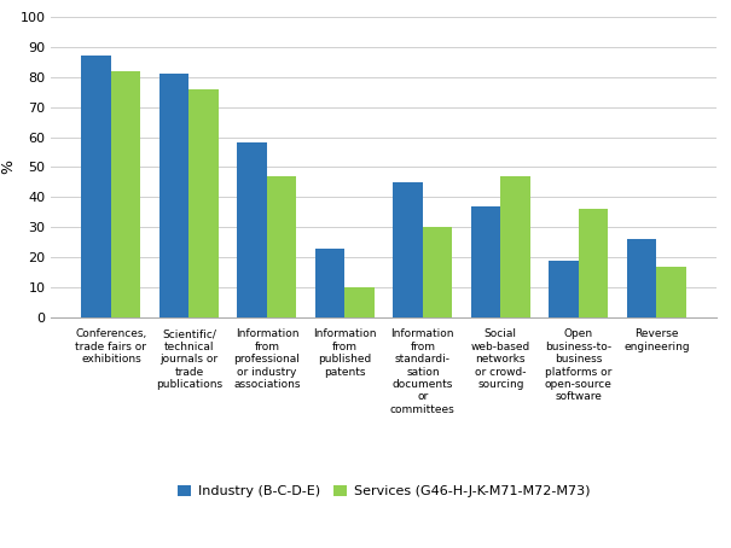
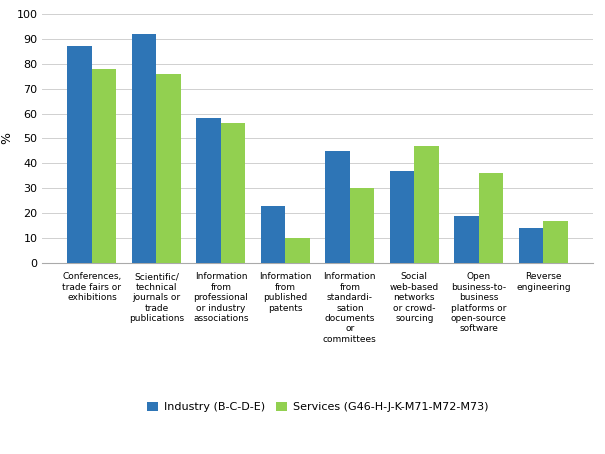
Services (G46-H-J-K-M71-M72-M73)/Conferences, trade fairs or exhibitions: 82 -> 78
Industry (B-C-D-E)/Scientific/ technical journals or trade publications: 81 -> 92
Services (G46-H-J-K-M71-M72-M73)/Information from professional or industry associations: 47 -> 56
Industry (B-C-D-E)/Reverse engineering: 26 -> 14
